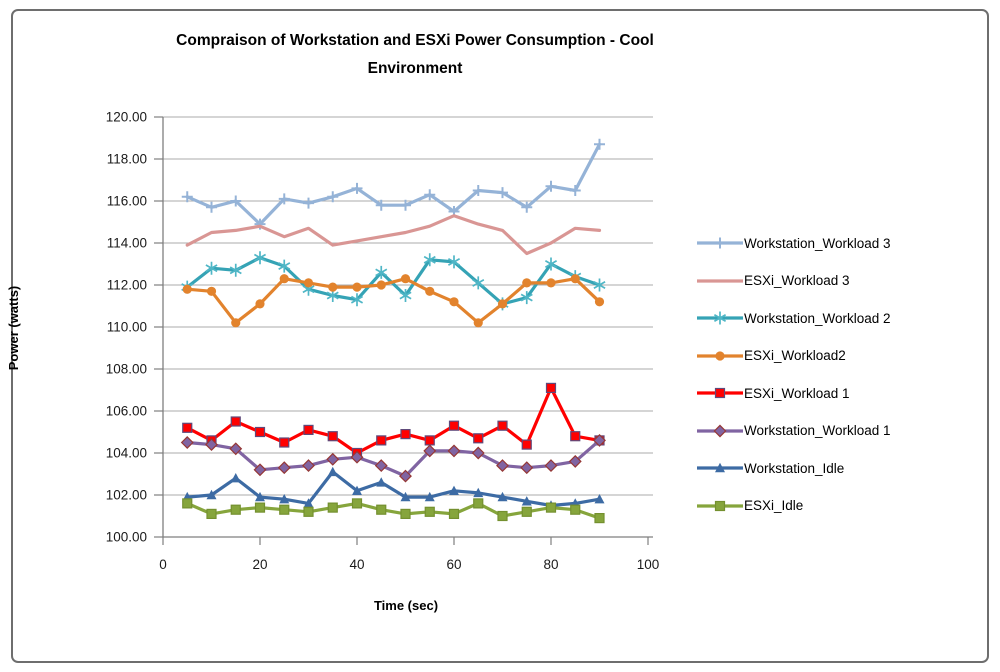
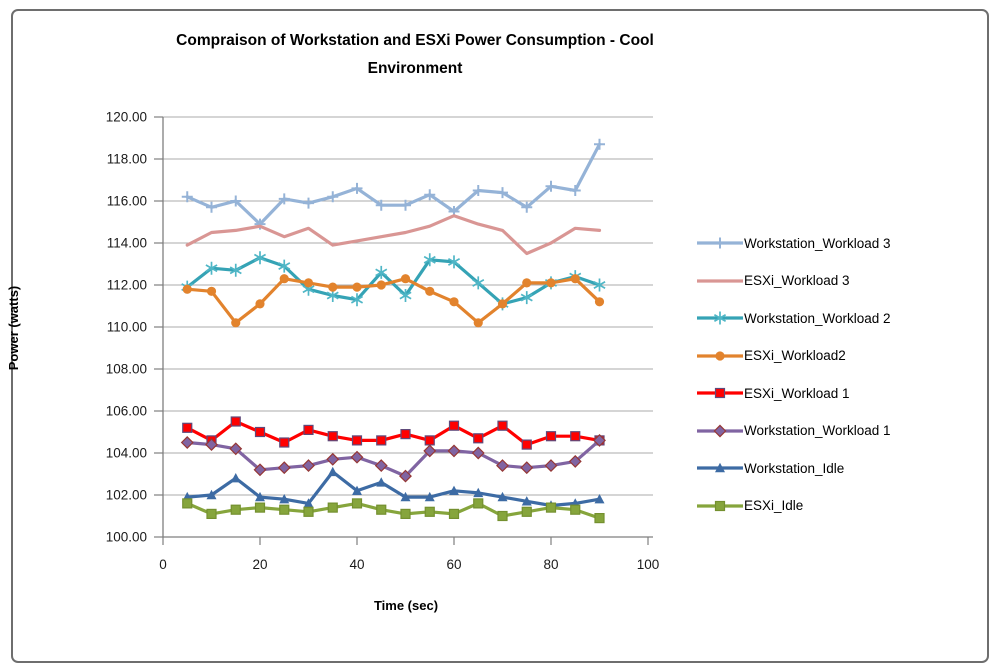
ESXi_Workload 1/40: 104.0 -> 104.6
Workstation_Workload 2/80: 113.0 -> 112.1
ESXi_Workload 1/80: 107.1 -> 104.8
